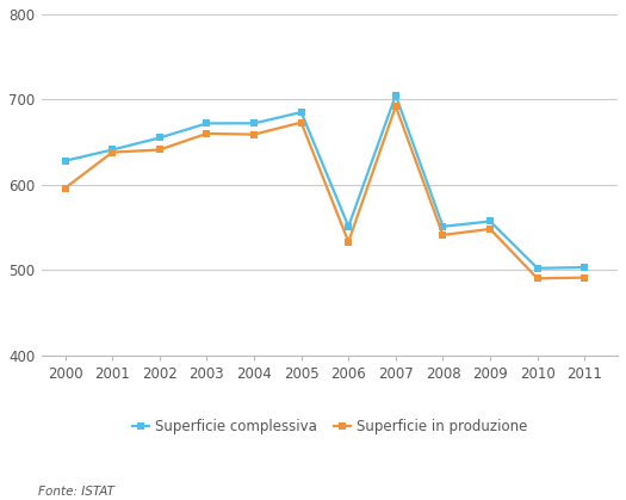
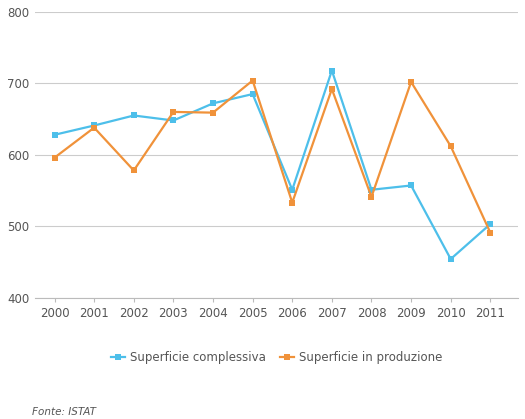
Superficie in produzione/2002: 641 -> 578
Superficie complessiva/2003: 672 -> 648
Superficie in produzione/2005: 673 -> 704
Superficie complessiva/2007: 705 -> 718
Superficie in produzione/2009: 548 -> 702
Superficie complessiva/2010: 502 -> 454
Superficie in produzione/2010: 490 -> 612
